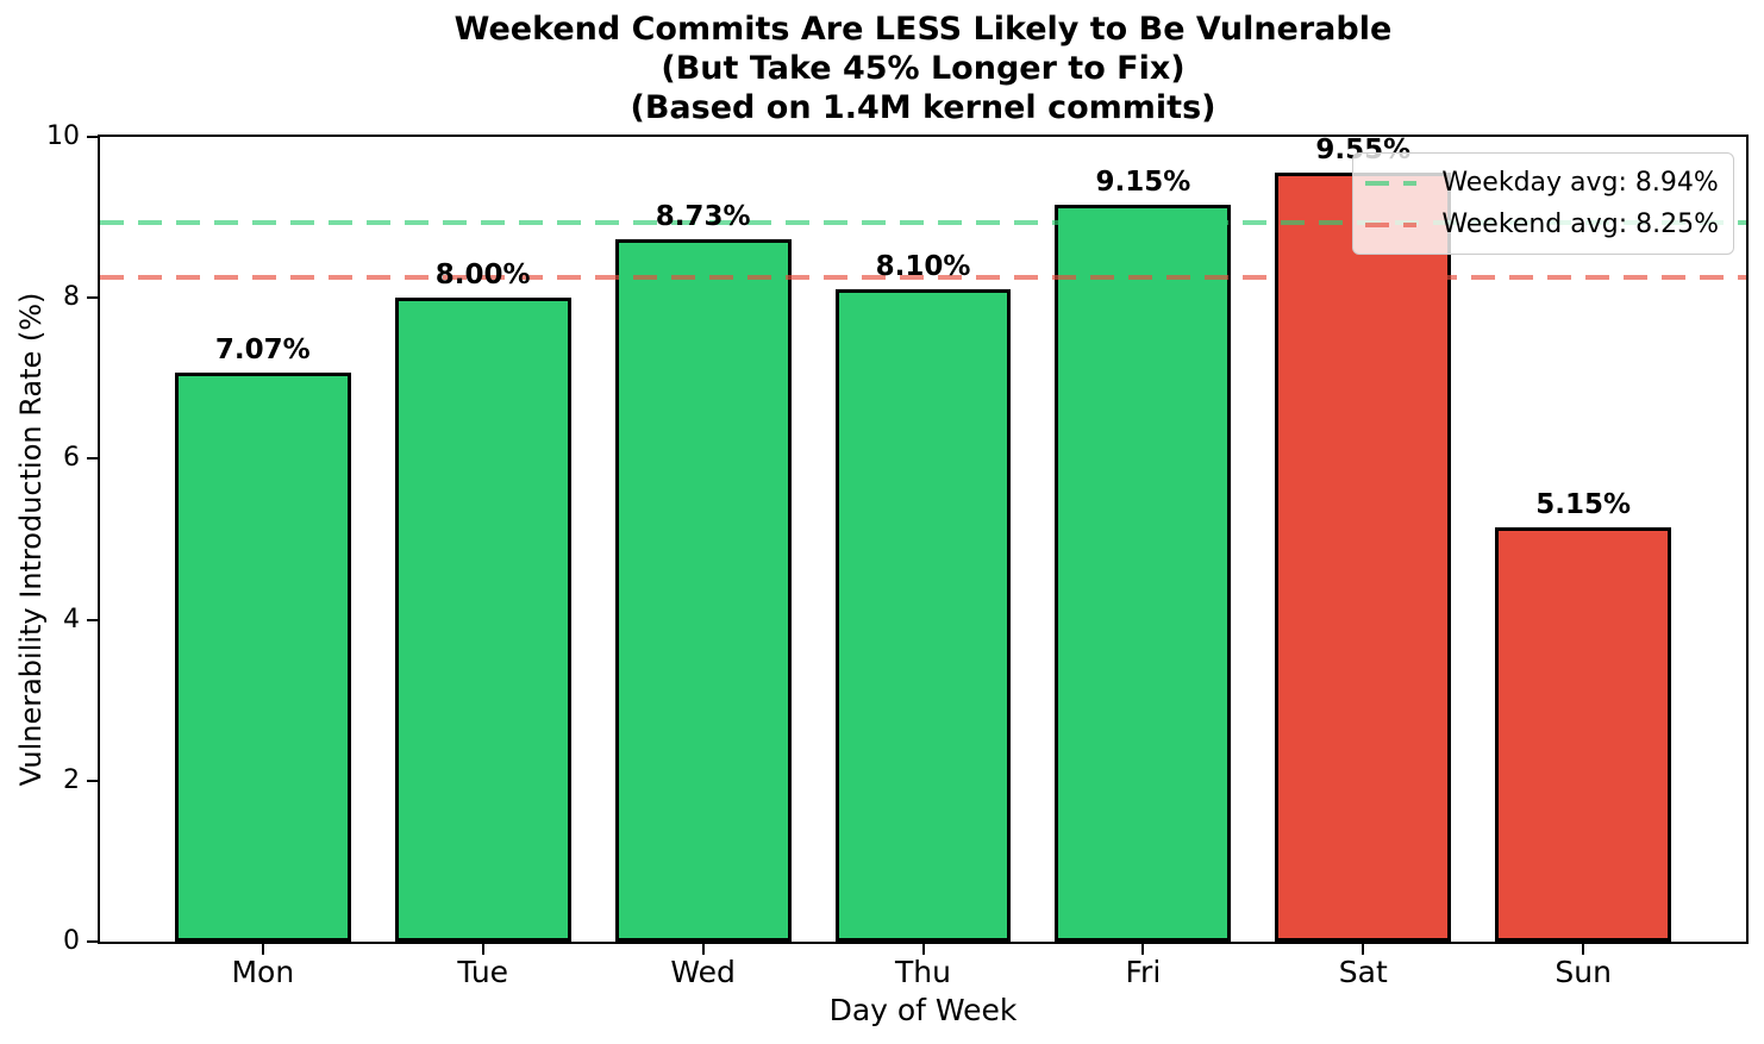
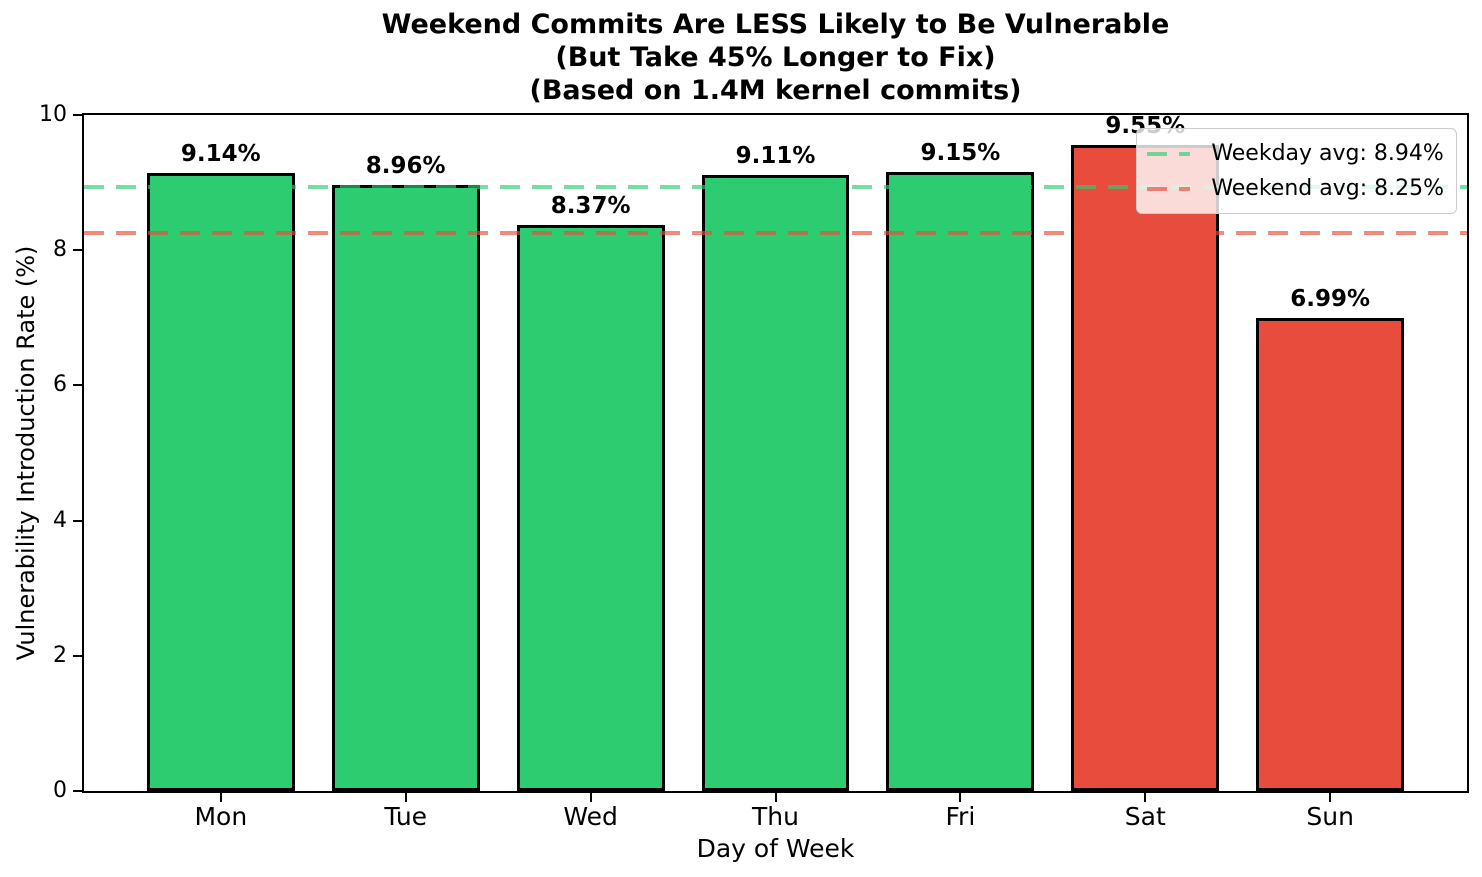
Mon: 7.07% -> 9.14%
Tue: 8.00% -> 8.96%
Wed: 8.73% -> 8.37%
Thu: 8.10% -> 9.11%
Sun: 5.15% -> 6.99%
